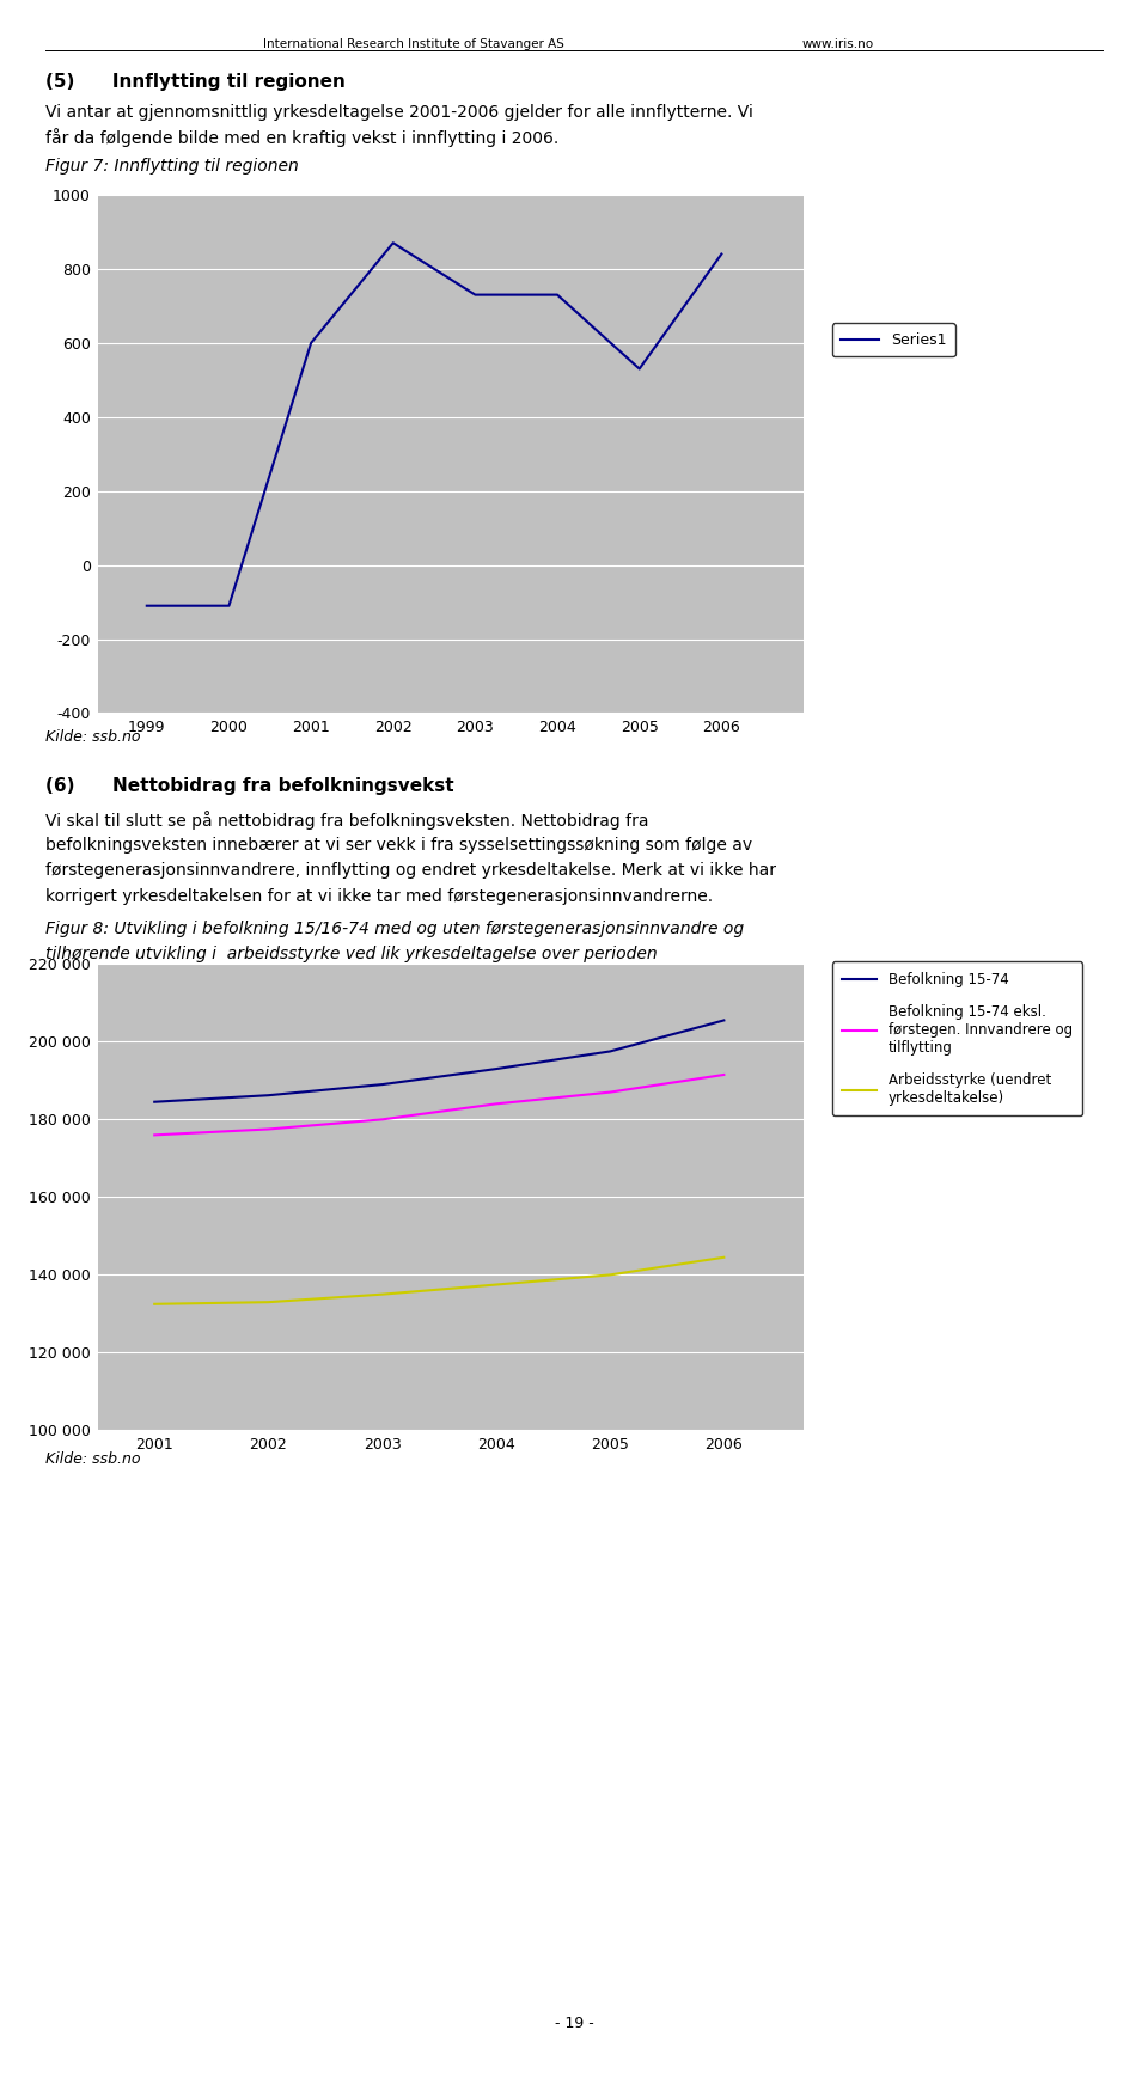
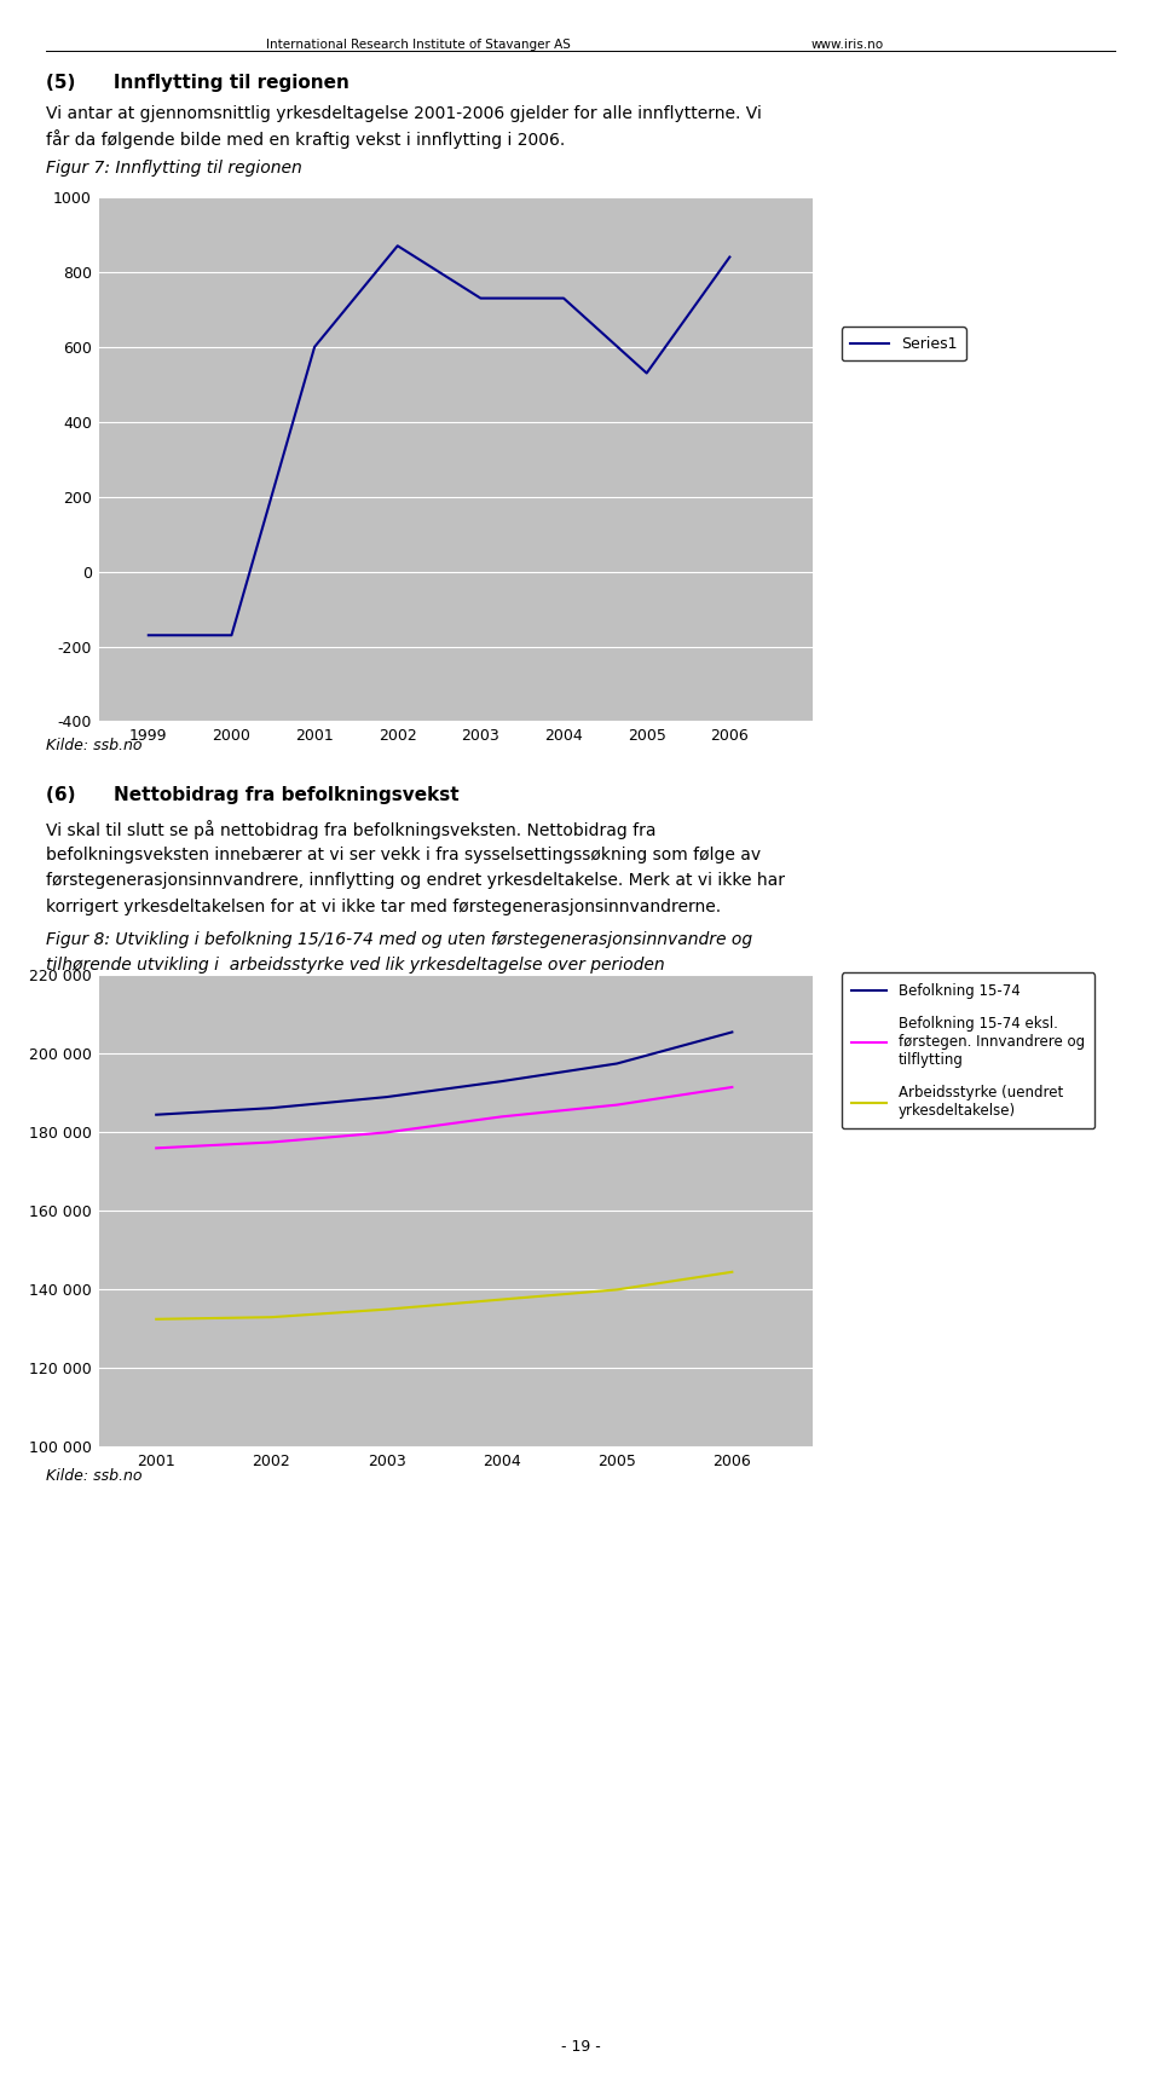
1999: -110 -> -170
2000: -110 -> -170
